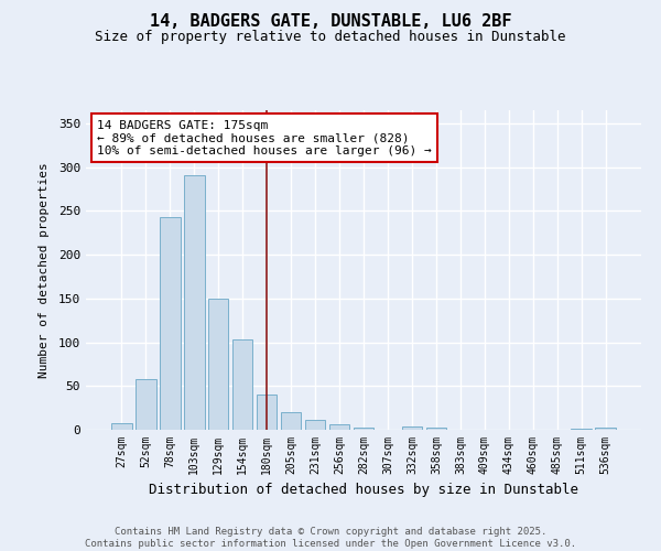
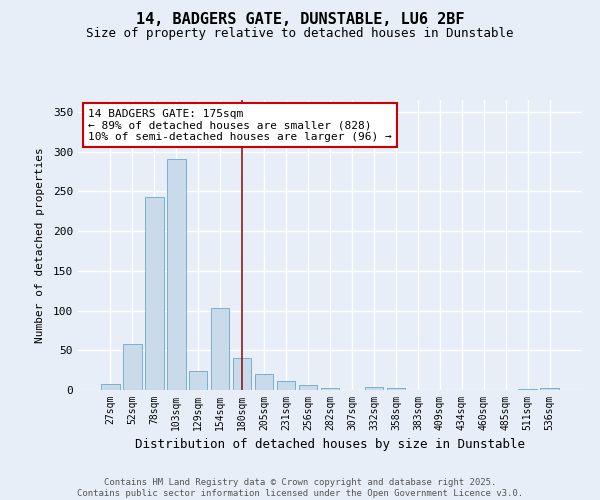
129sqm: 150 -> 24
